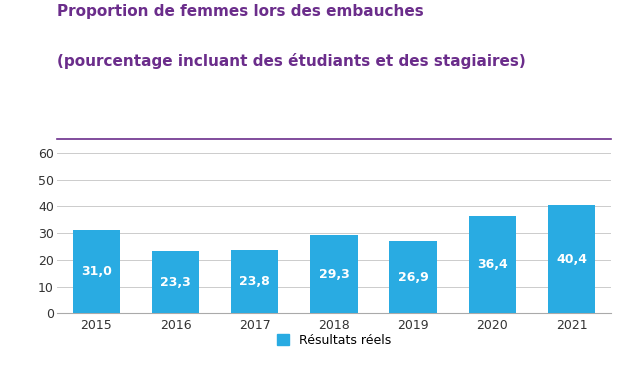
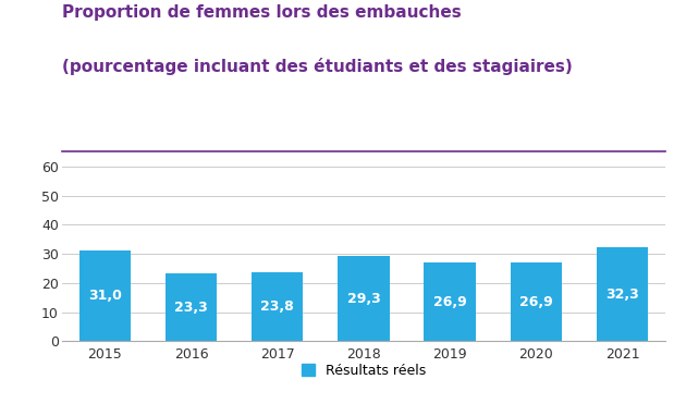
2020: 36,4 -> 26,9
2021: 40,4 -> 32,3
